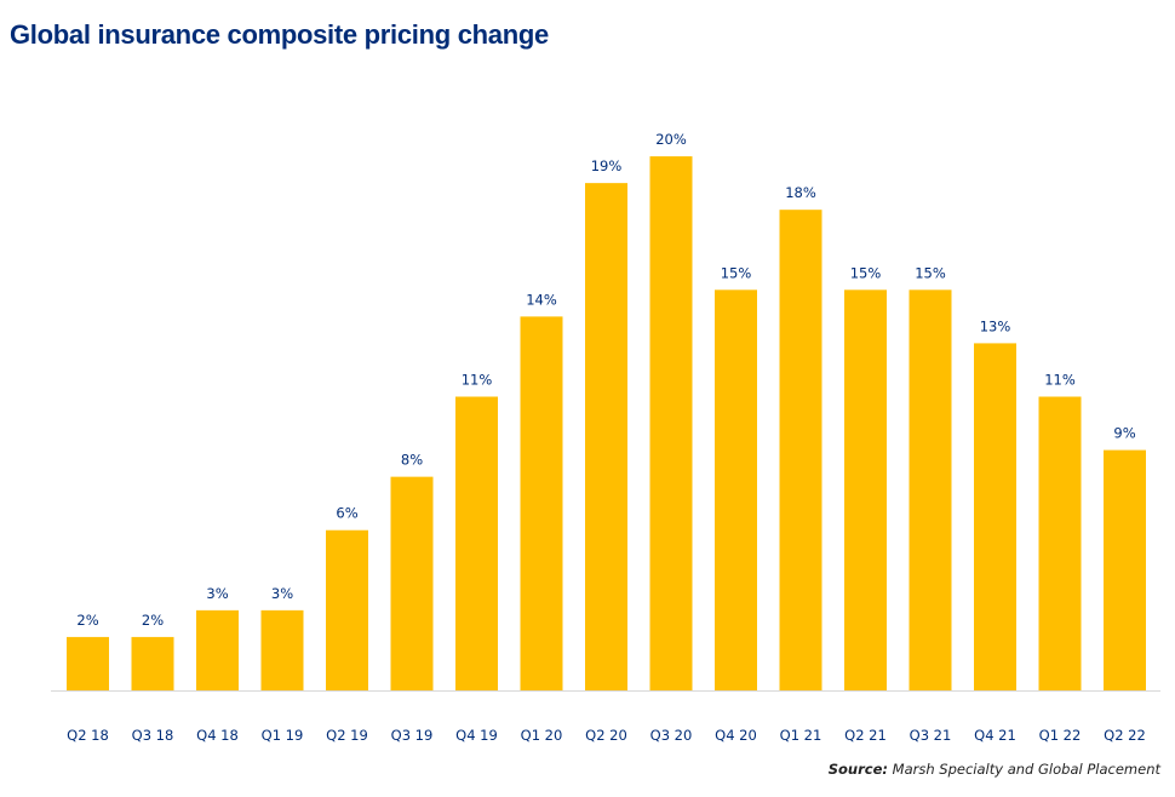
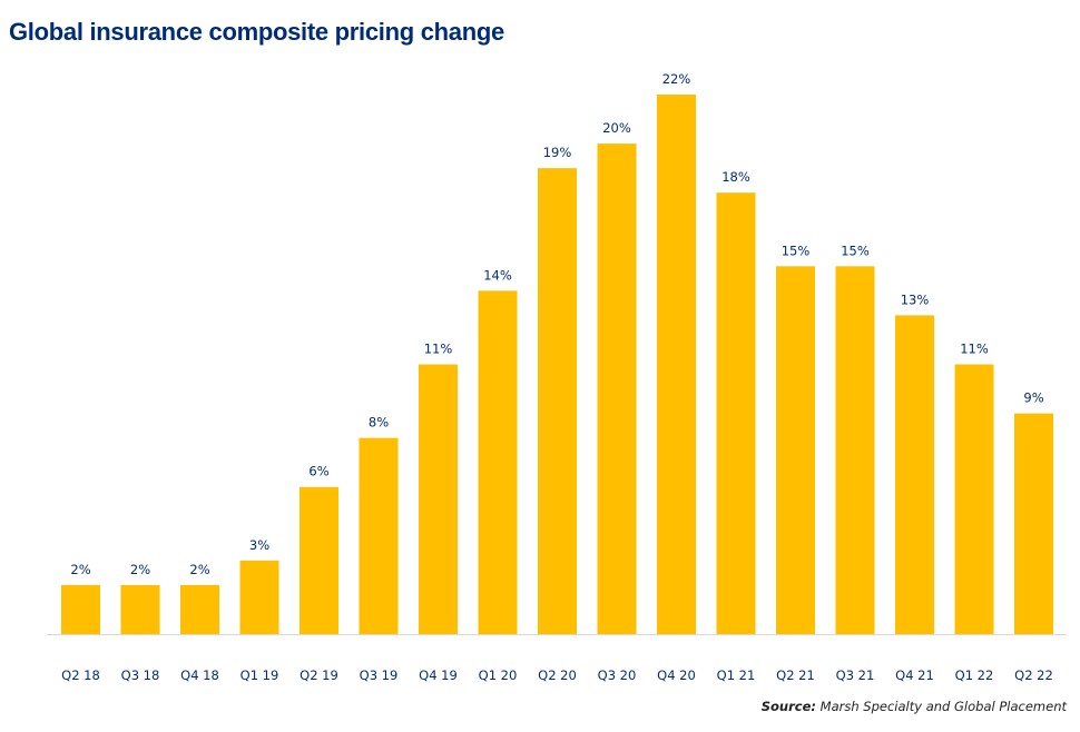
Q4 18: 3% -> 2%
Q4 20: 15% -> 22%
